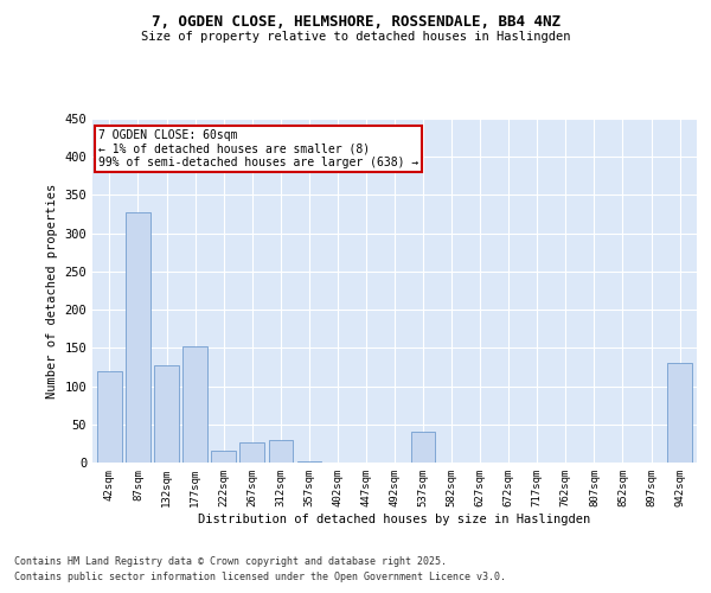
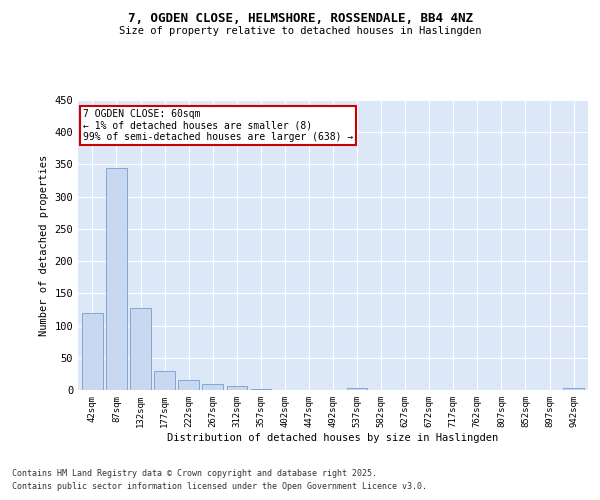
87sqm: 328 -> 345
177sqm: 152 -> 29
267sqm: 26 -> 9
312sqm: 30 -> 6
537sqm: 40 -> 3
942sqm: 130 -> 3
